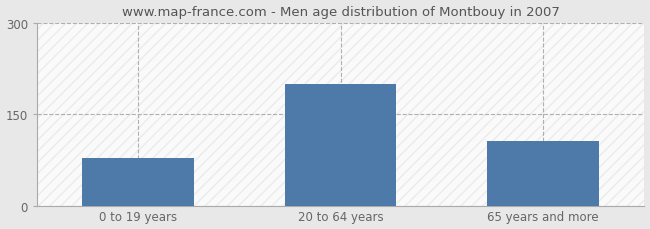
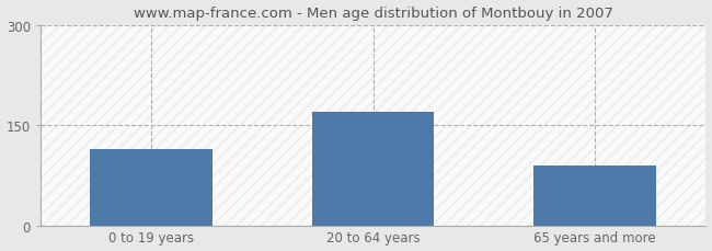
0 to 19 years: 78 -> 115
20 to 64 years: 200 -> 170
65 years and more: 106 -> 90
